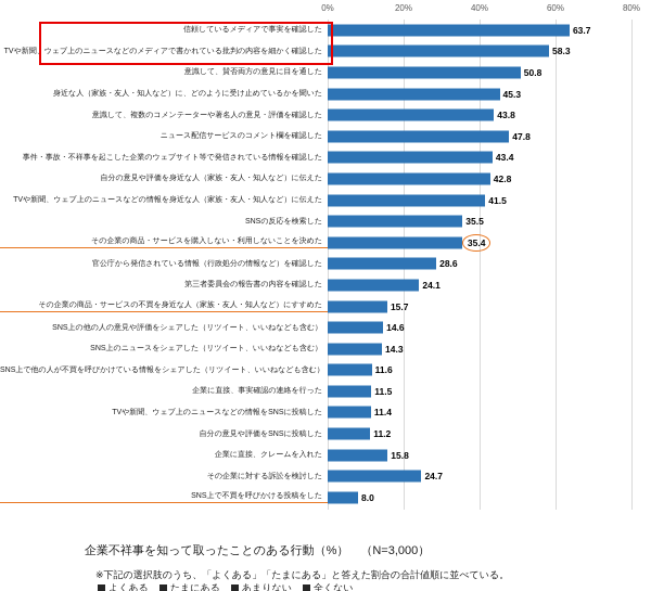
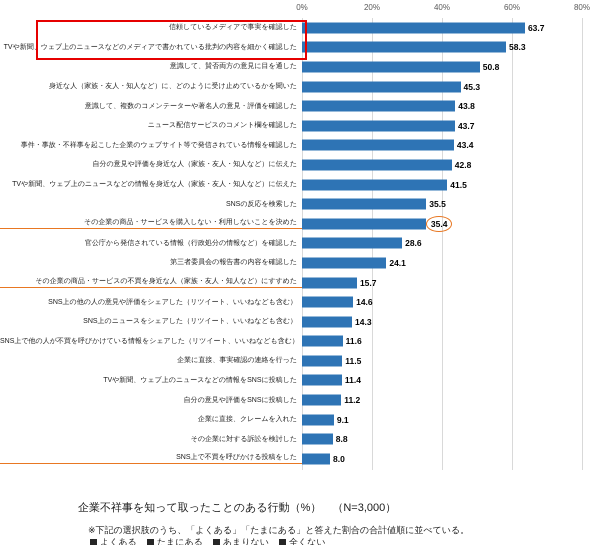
ニュース配信サービスのコメント欄を確認した: 47.8 -> 43.7
企業に直接、クレームを入れた: 15.8 -> 9.1
その企業に対する訴訟を検討した: 24.7 -> 8.8
